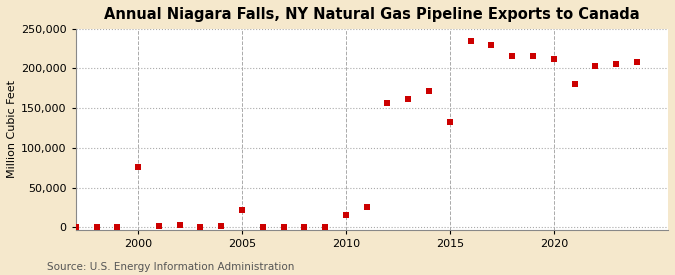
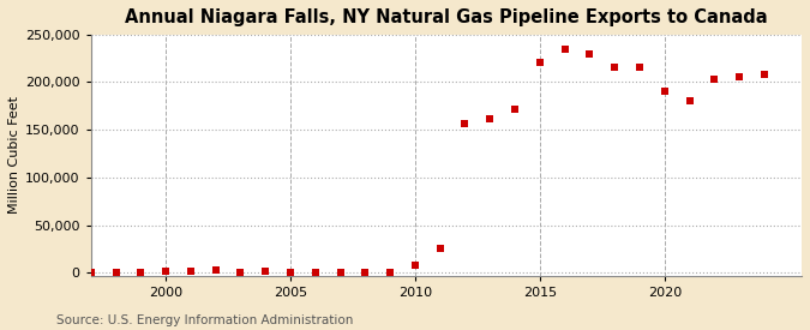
2000: 76,000 -> 2,000
2005: 22,000 -> 1,000
2010: 16,000 -> 8,000
2015: 132,000 -> 221,000
2020: 212,000 -> 191,000
